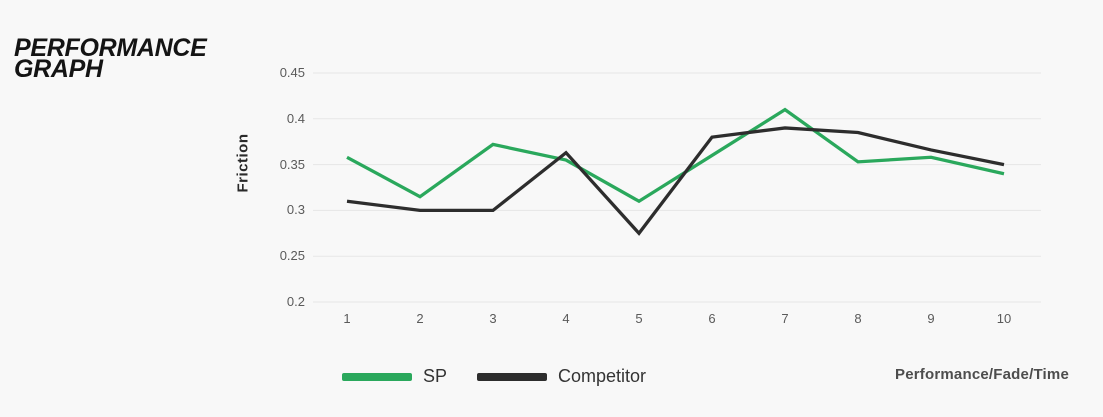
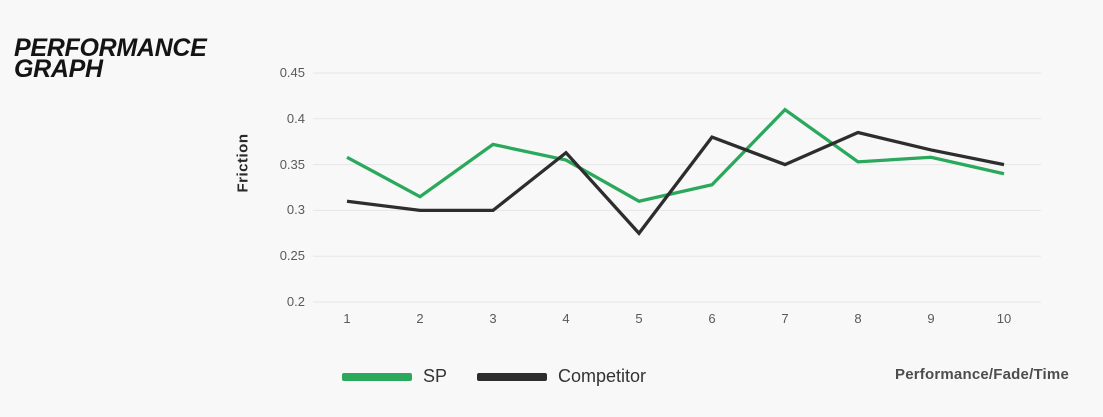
SP/6: 0.36 -> 0.33
Competitor/7: 0.39 -> 0.35
